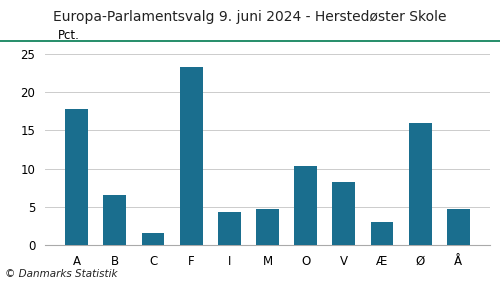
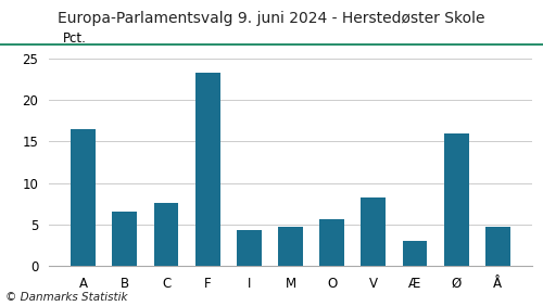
A: 17.8 -> 16.5
C: 1.6 -> 7.6
O: 10.4 -> 5.7
